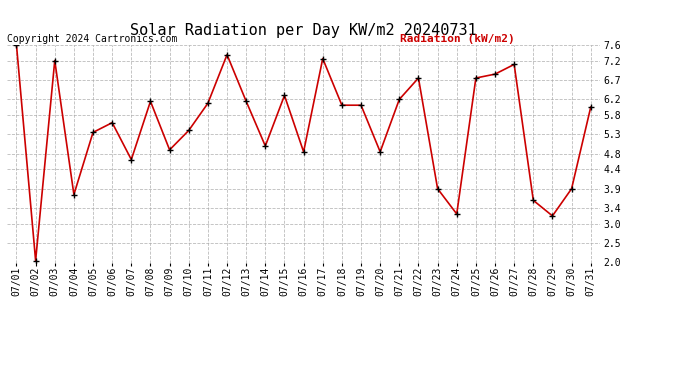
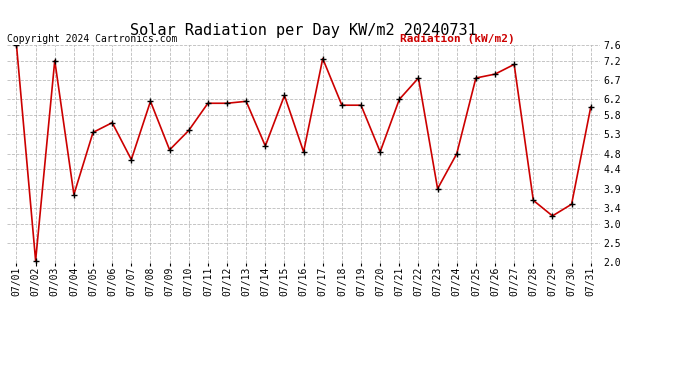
07/12: 7.35 -> 6.10
07/24: 3.25 -> 4.80
07/30: 3.90 -> 3.50
